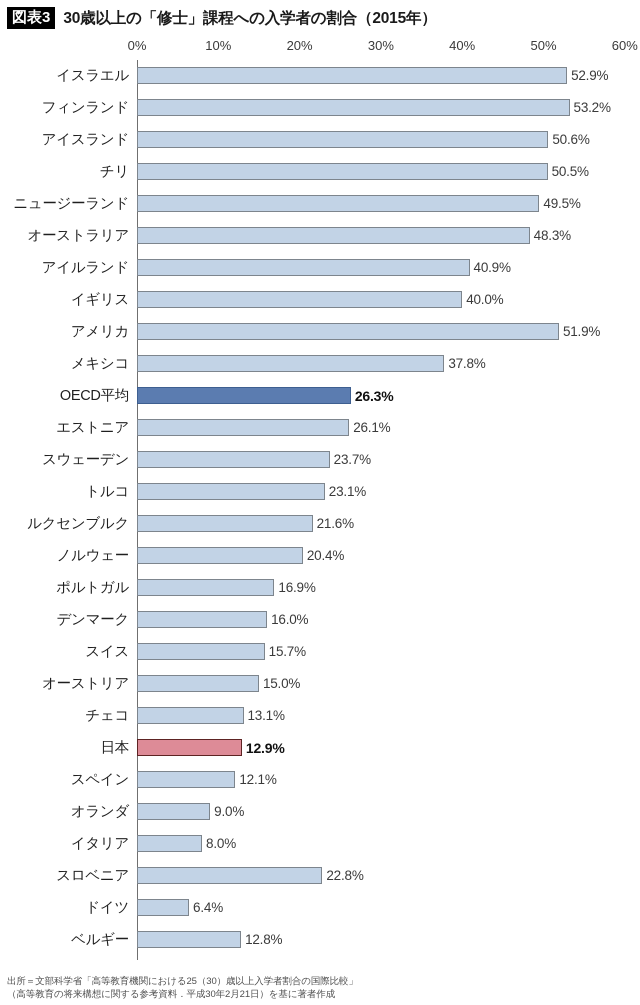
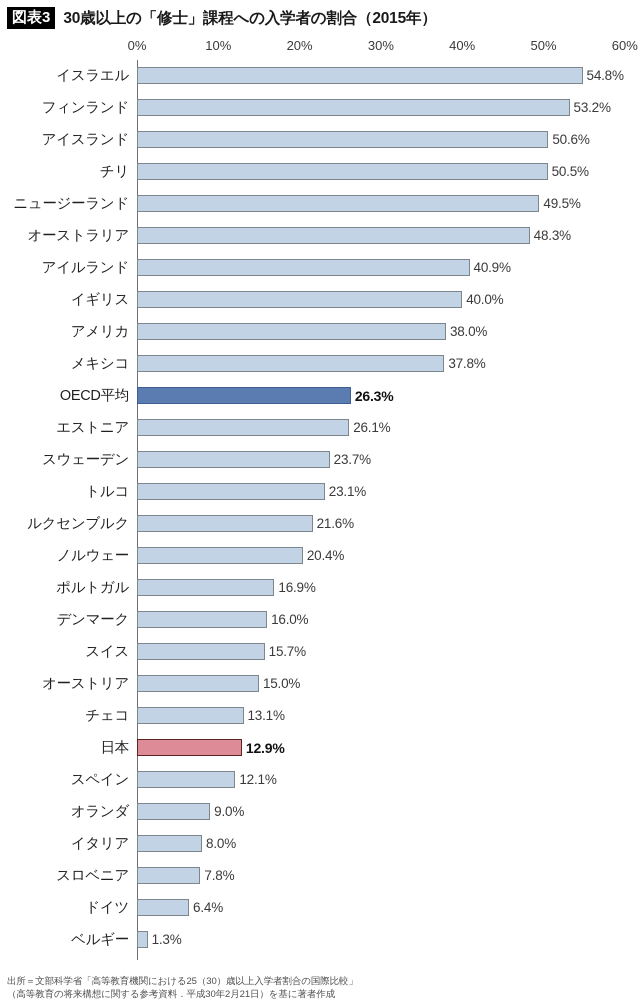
イスラエル: 52.9% -> 54.8%
アメリカ: 51.9% -> 38.0%
スロベニア: 22.8% -> 7.8%
ベルギー: 12.8% -> 1.3%
